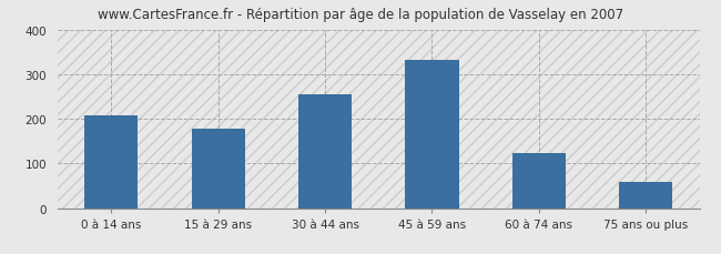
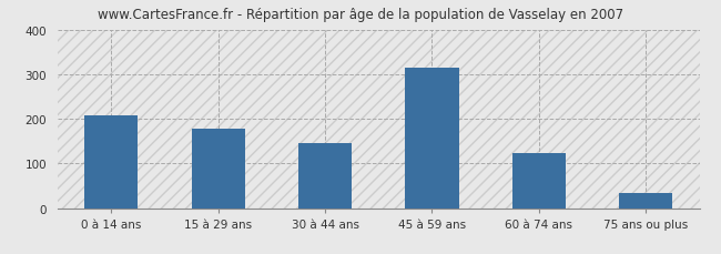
30 à 44 ans: 256 -> 145
45 à 59 ans: 333 -> 315
75 ans ou plus: 59 -> 35
